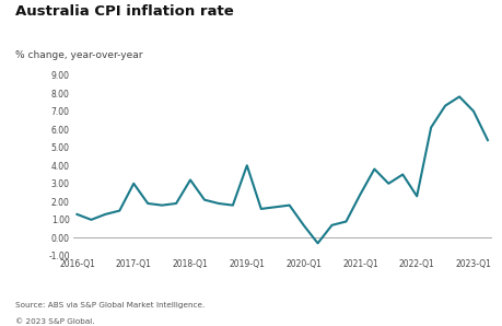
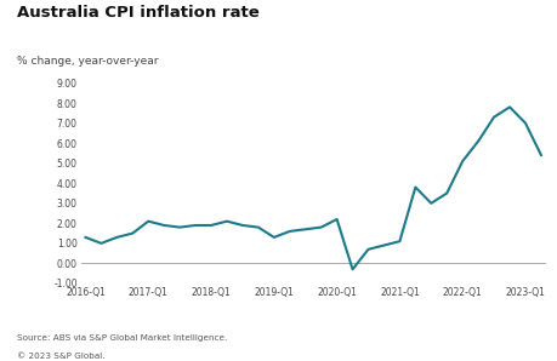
2017-Q1: 3.0 -> 2.1
2018-Q1: 3.2 -> 1.9
2019-Q1: 4.0 -> 1.3
2020-Q1: 0.7 -> 2.2
2021-Q1: 2.4 -> 1.1
2022-Q1: 2.3 -> 5.1
